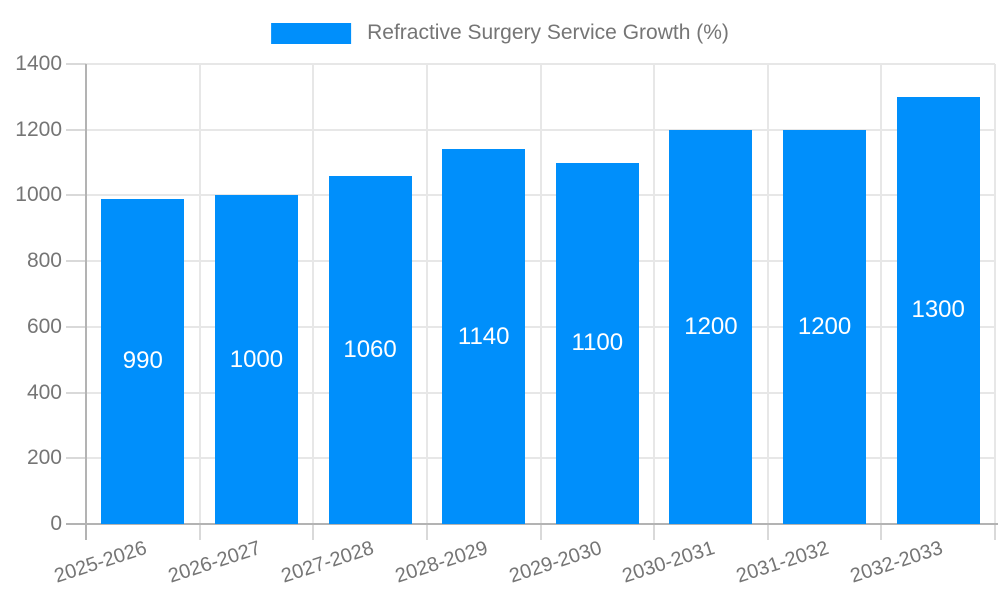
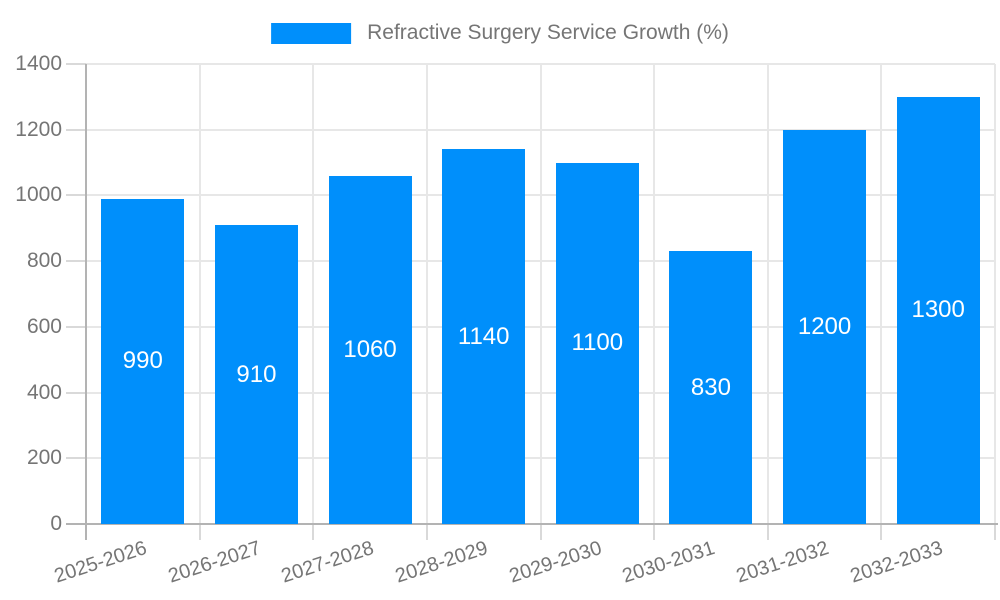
2026-2027: 1000 -> 910
2030-2031: 1200 -> 830
